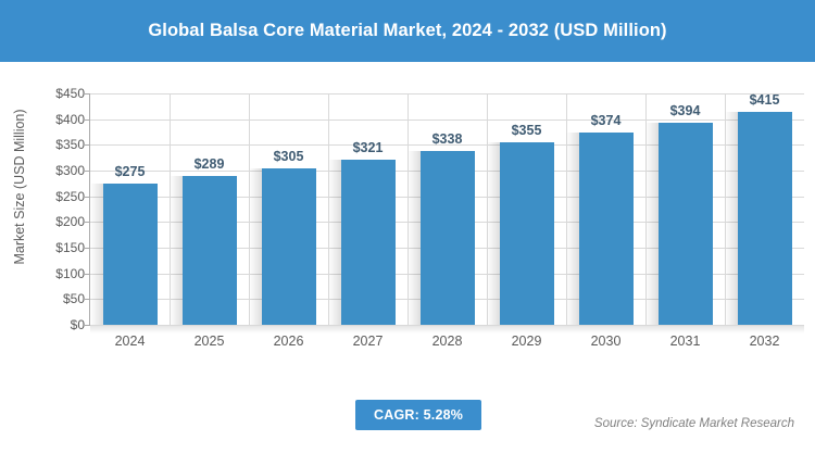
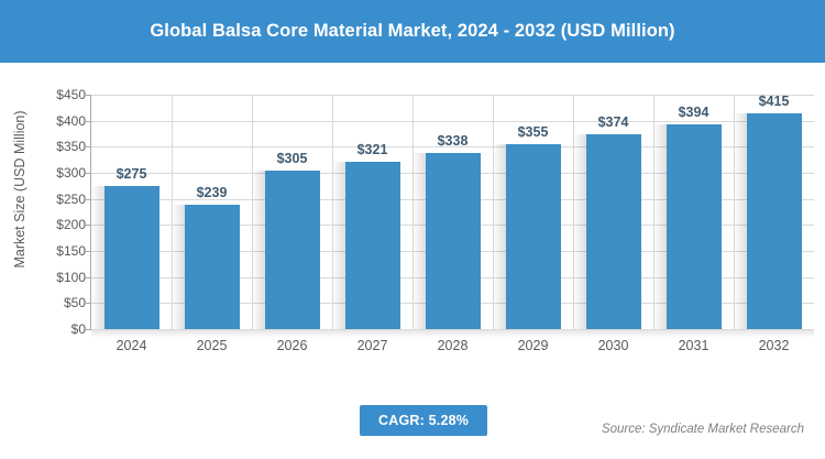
2025: $289 -> $239
